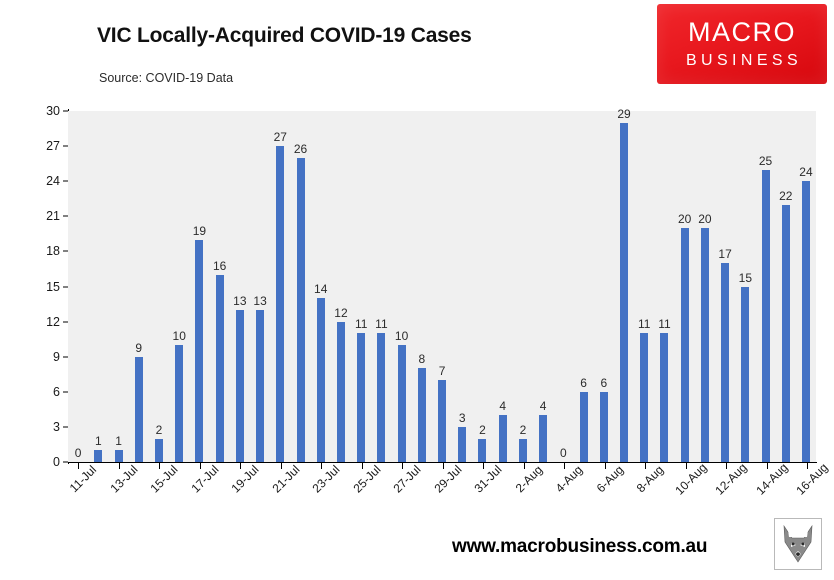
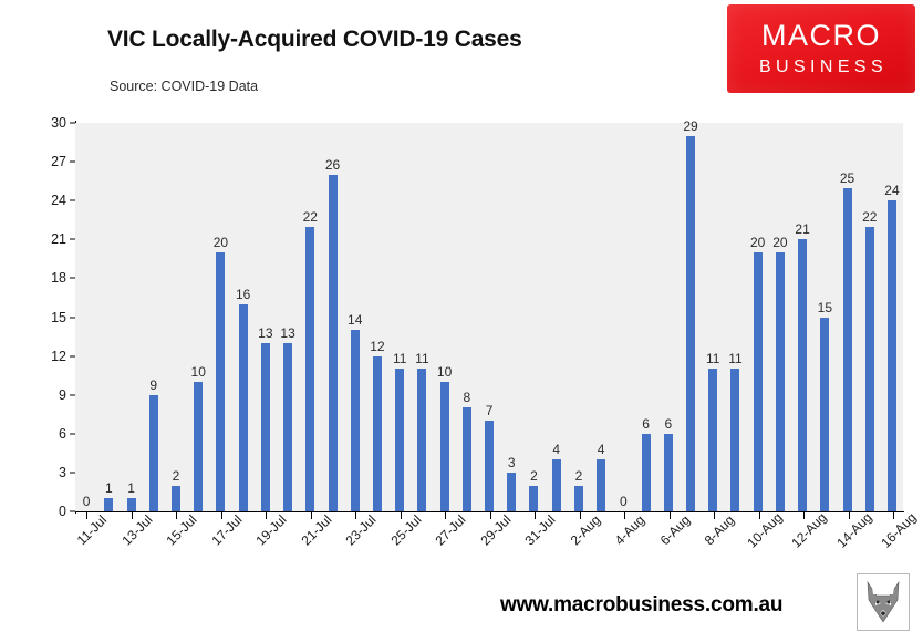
17-Jul: 19 -> 20
21-Jul: 27 -> 22
12-Aug: 17 -> 21
